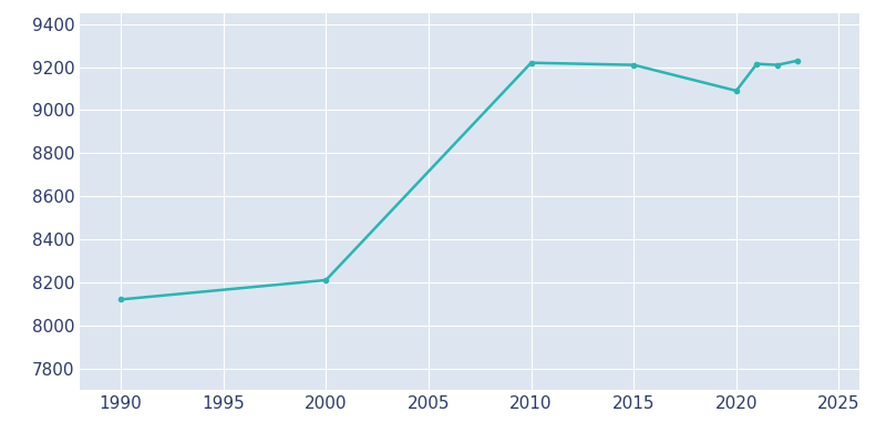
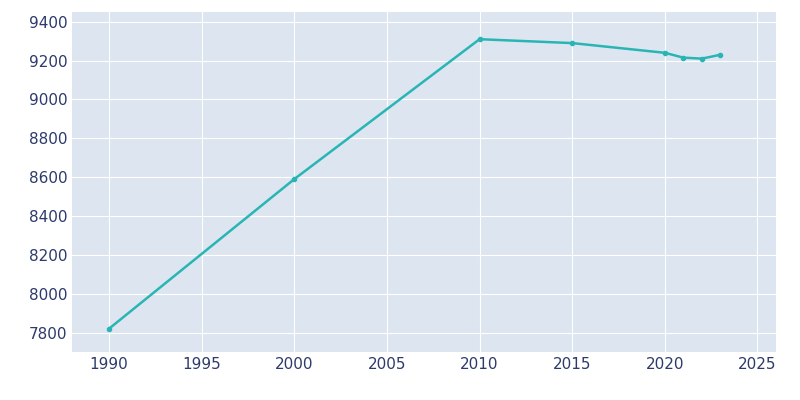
1990: 8120 -> 7820
2000: 8210 -> 8590
2010: 9220 -> 9310
2015: 9210 -> 9290
2020: 9090 -> 9240
